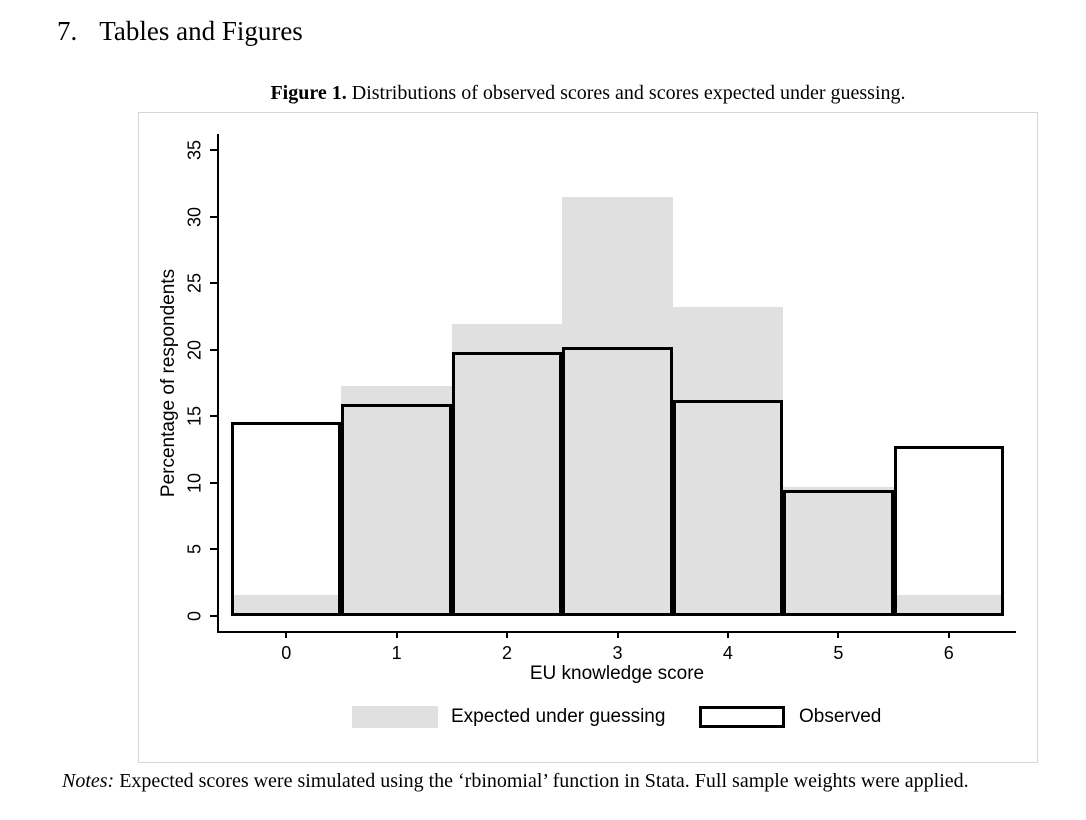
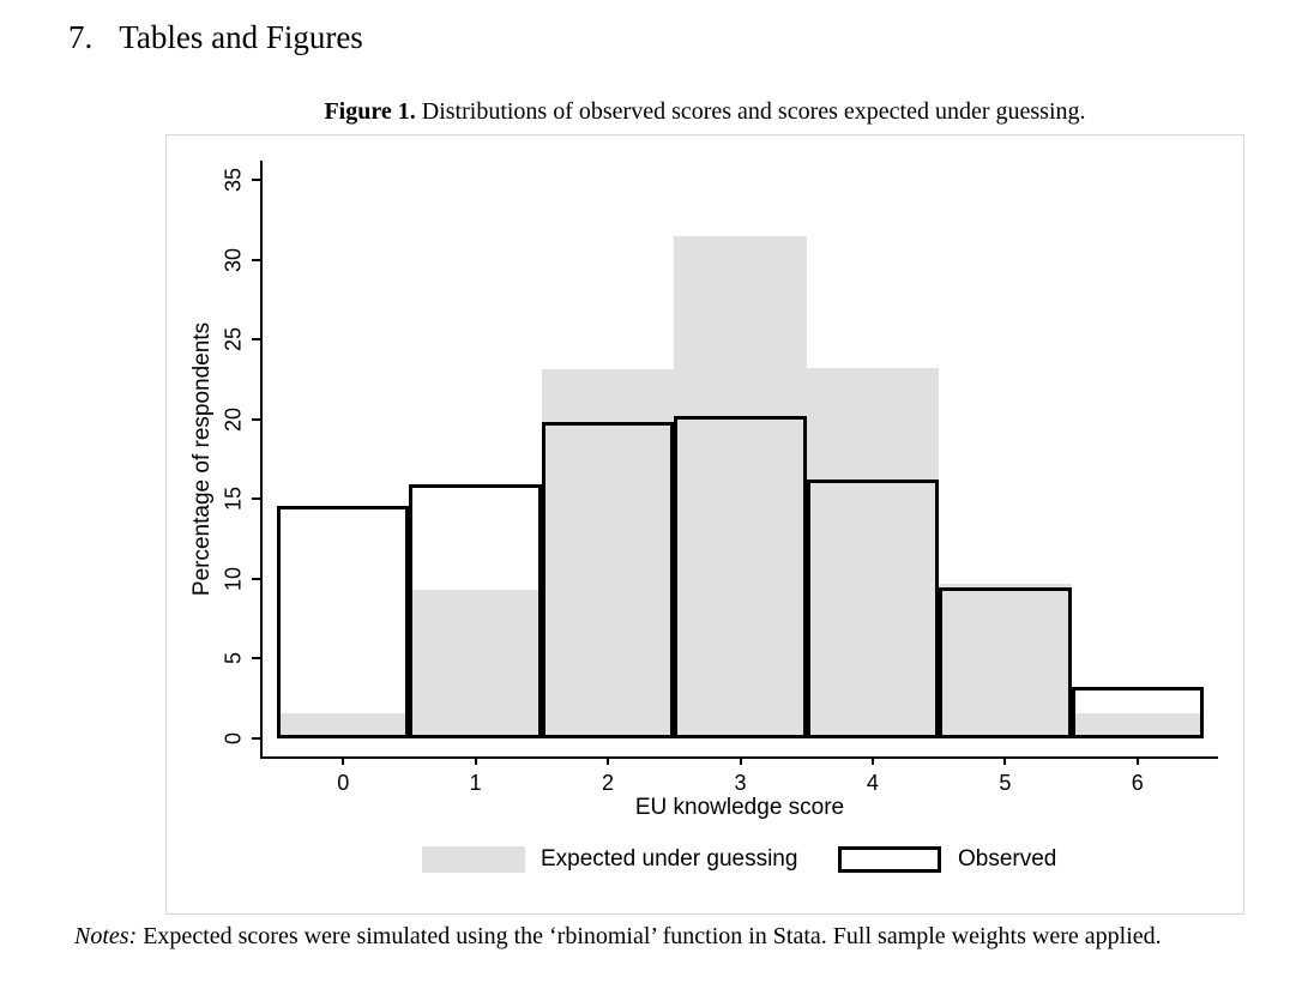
Expected under guessing/1: 17.3 -> 9.3
Expected under guessing/2: 21.9 -> 23.1
Observed/6: 12.8 -> 3.2
